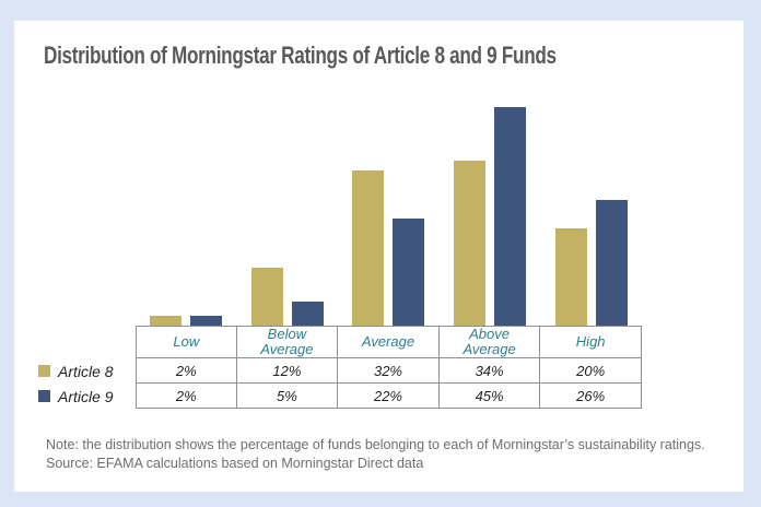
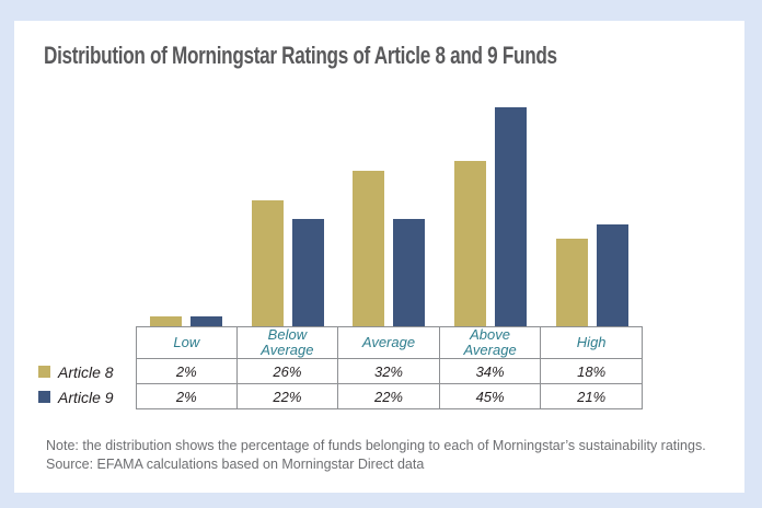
Article 8/Below Average: 12% -> 26%
Article 9/Below Average: 5% -> 22%
Article 8/High: 20% -> 18%
Article 9/High: 26% -> 21%
